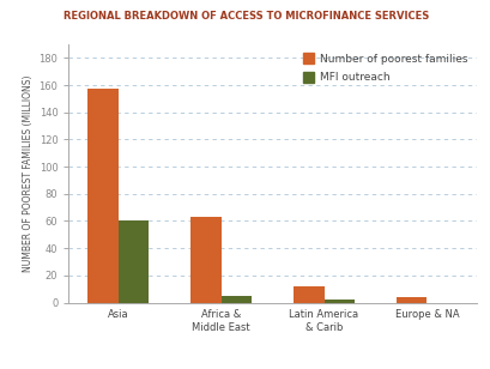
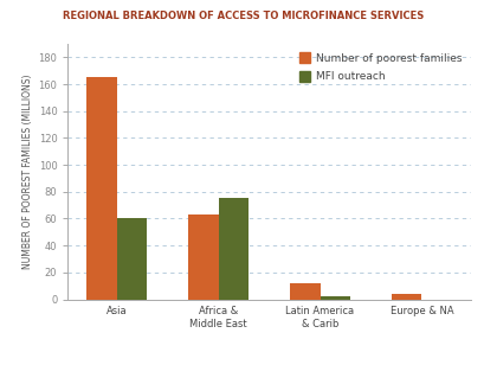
Number of poorest families/Asia: 157 -> 165
MFI outreach/Africa & Middle East: 5 -> 75
